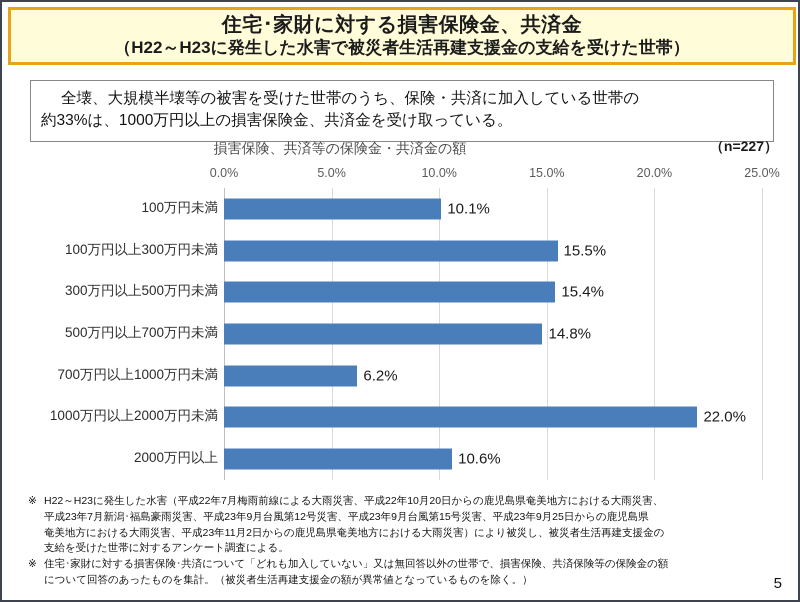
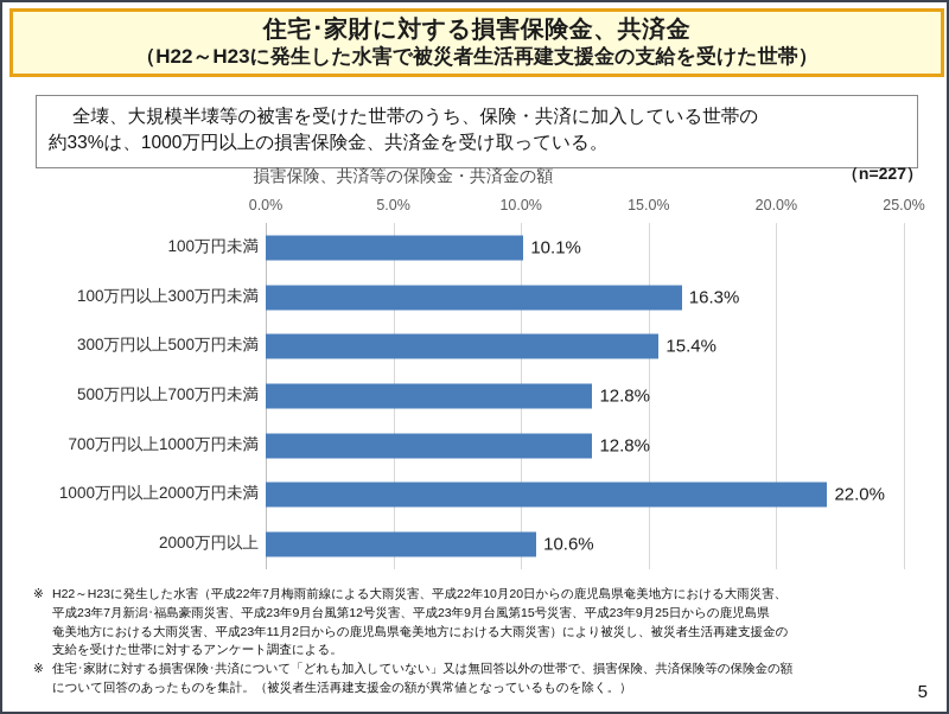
100万円以上300万円未満: 15.5% -> 16.3%
500万円以上700万円未満: 14.8% -> 12.8%
700万円以上1000万円未満: 6.2% -> 12.8%
